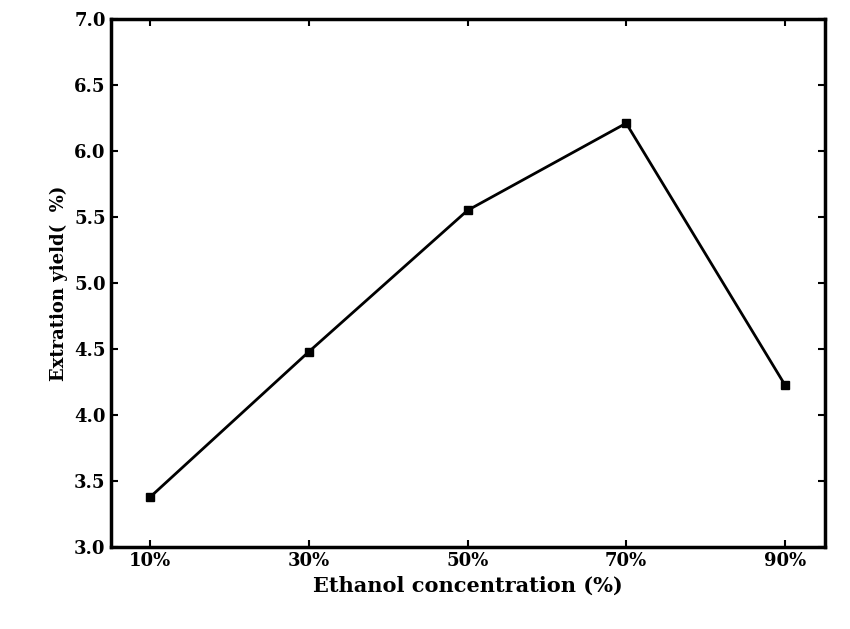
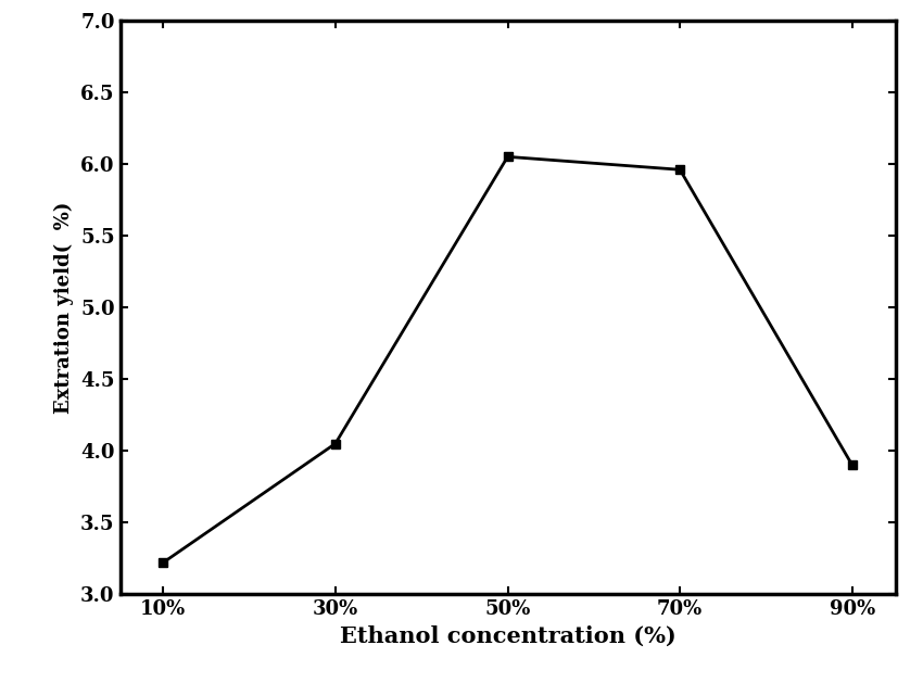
10%: 3.38 -> 3.22
30%: 4.48 -> 4.05
50%: 5.55 -> 6.05
70%: 6.21 -> 5.96
90%: 4.23 -> 3.90
